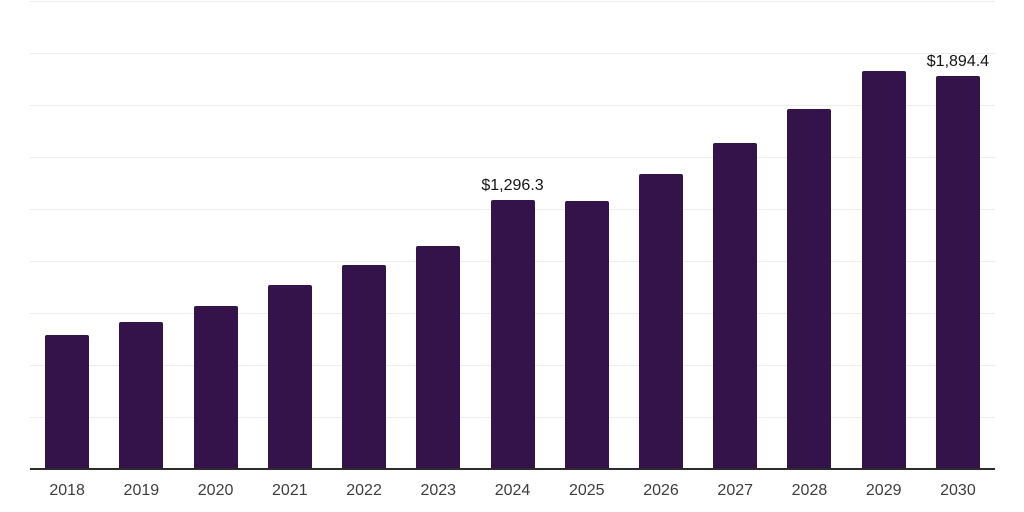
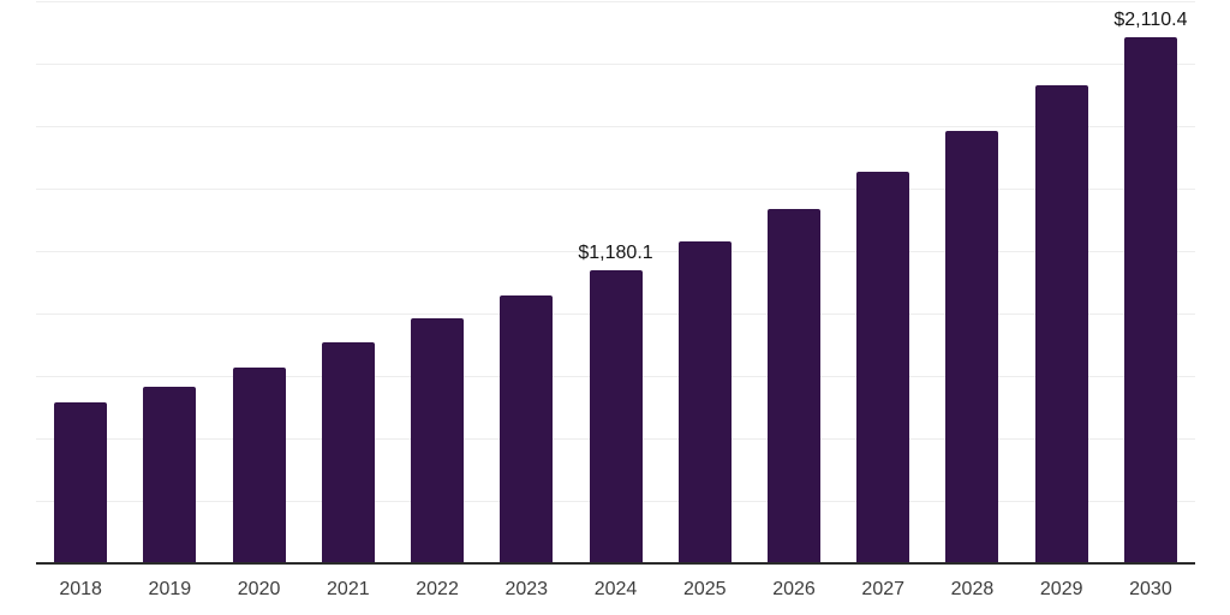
2024: $1,296.3 -> $1,180.1
2030: $1,894.4 -> $2,110.4
